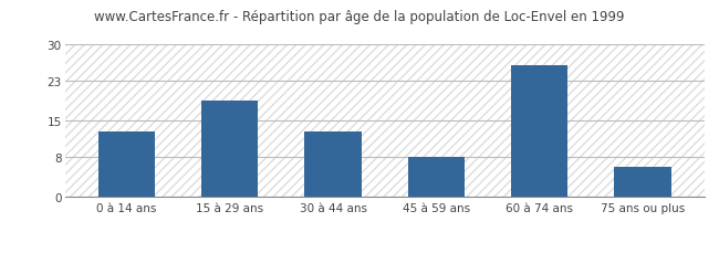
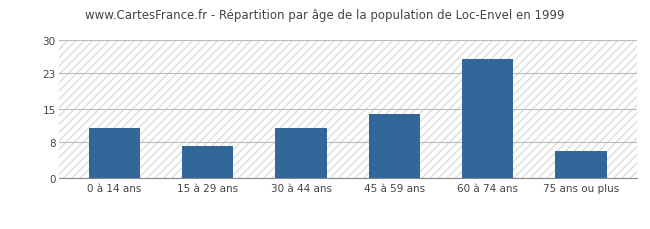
0 à 14 ans: 13 -> 11
15 à 29 ans: 19 -> 7
30 à 44 ans: 13 -> 11
45 à 59 ans: 8 -> 14
